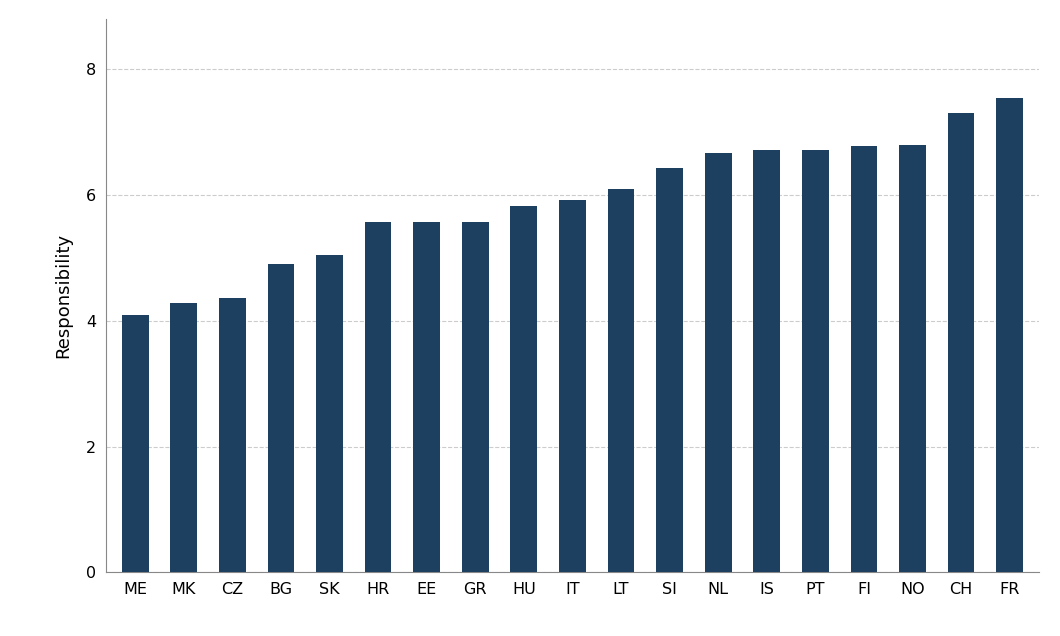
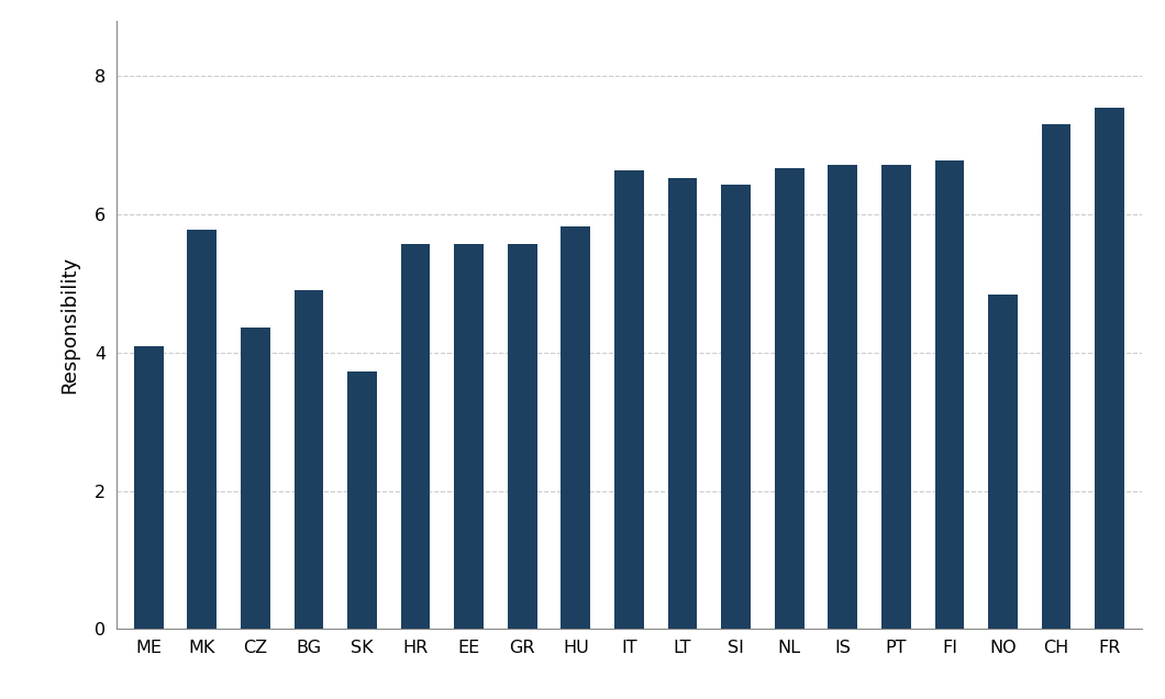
MK: 4.28 -> 5.78
SK: 5.05 -> 3.72
IT: 5.93 -> 6.64
LT: 6.10 -> 6.52
NO: 6.80 -> 4.84
